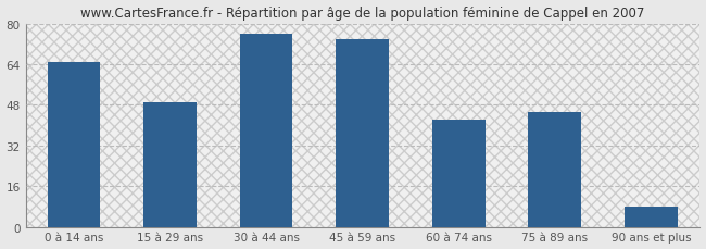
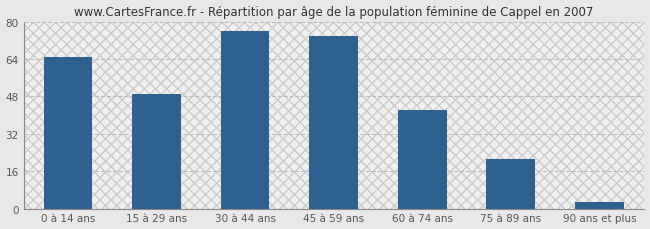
75 à 89 ans: 45 -> 21
90 ans et plus: 8 -> 3
